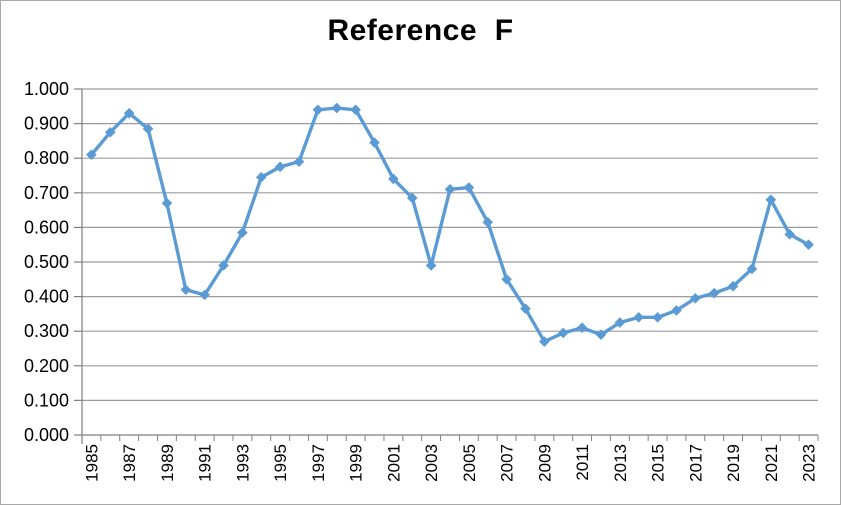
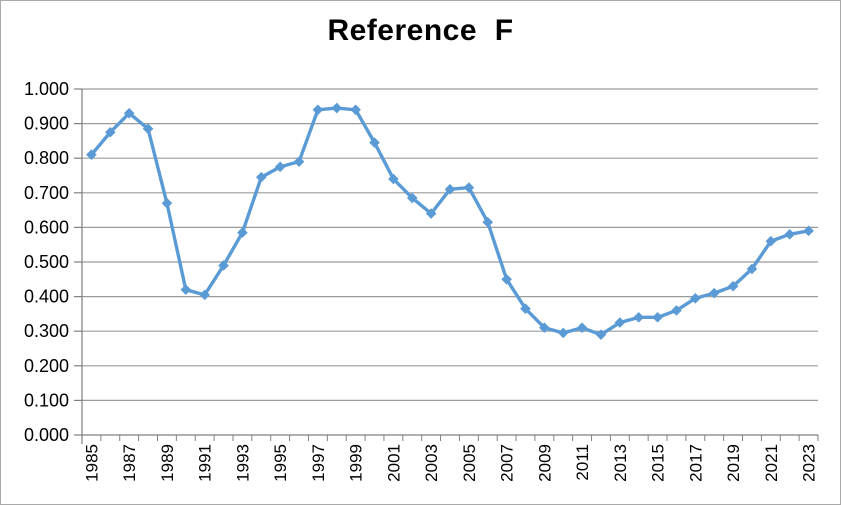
2003: 0.49 -> 0.64
2009: 0.27 -> 0.31
2021: 0.68 -> 0.56
2023: 0.55 -> 0.59
